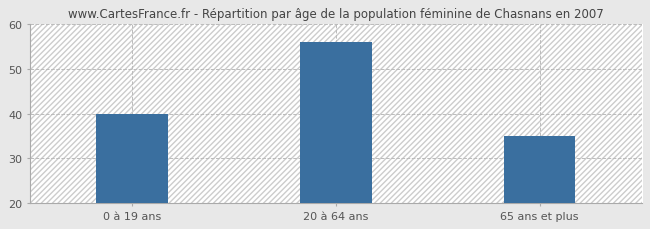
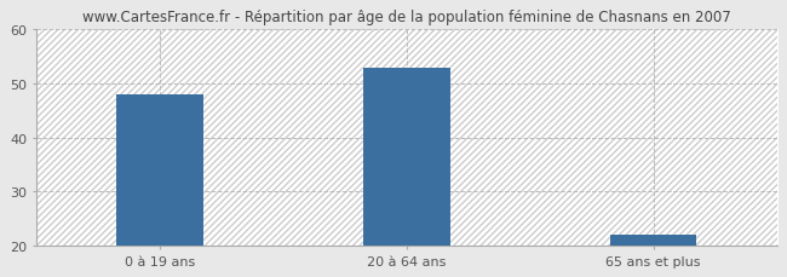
0 à 19 ans: 40 -> 48
20 à 64 ans: 56 -> 53
65 ans et plus: 35 -> 22
